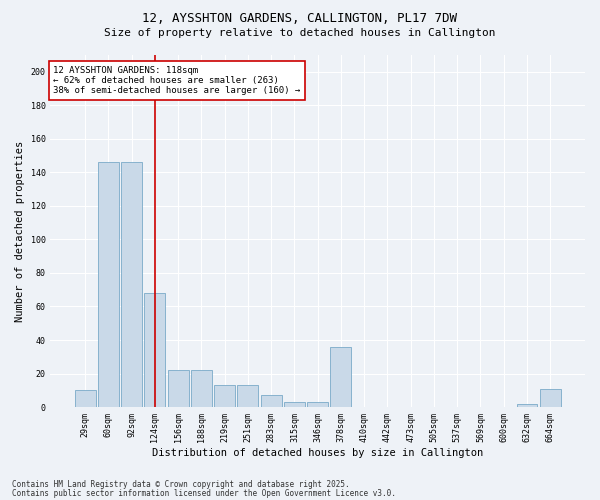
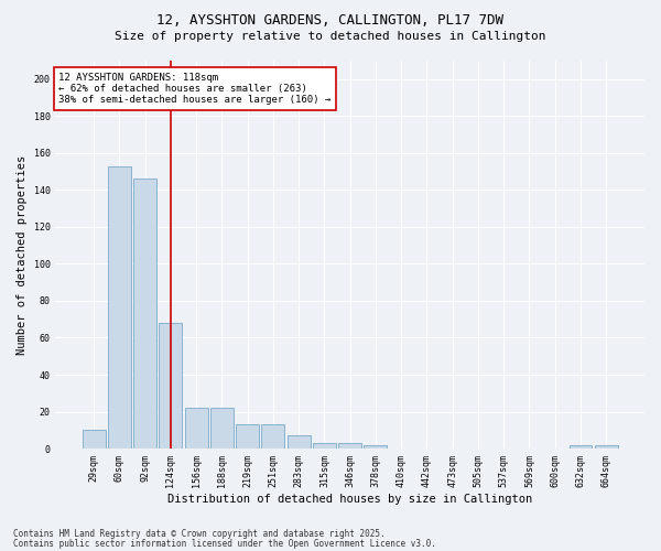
60sqm: 146 -> 153
378sqm: 36 -> 2
664sqm: 11 -> 2
